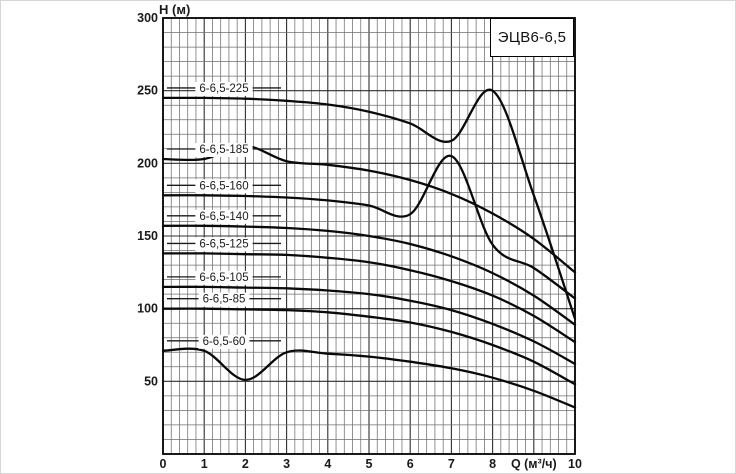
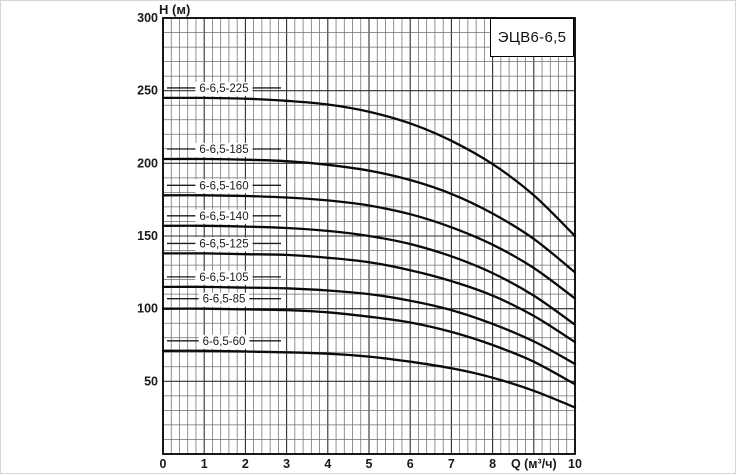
6-6,5-185/2: 212 -> 202
6-6,5-60/2: 51 -> 70
6-6,5-160/7: 205 -> 156
6-6,5-225/8: 250 -> 200
6-6,5-225/10: 93 -> 150
